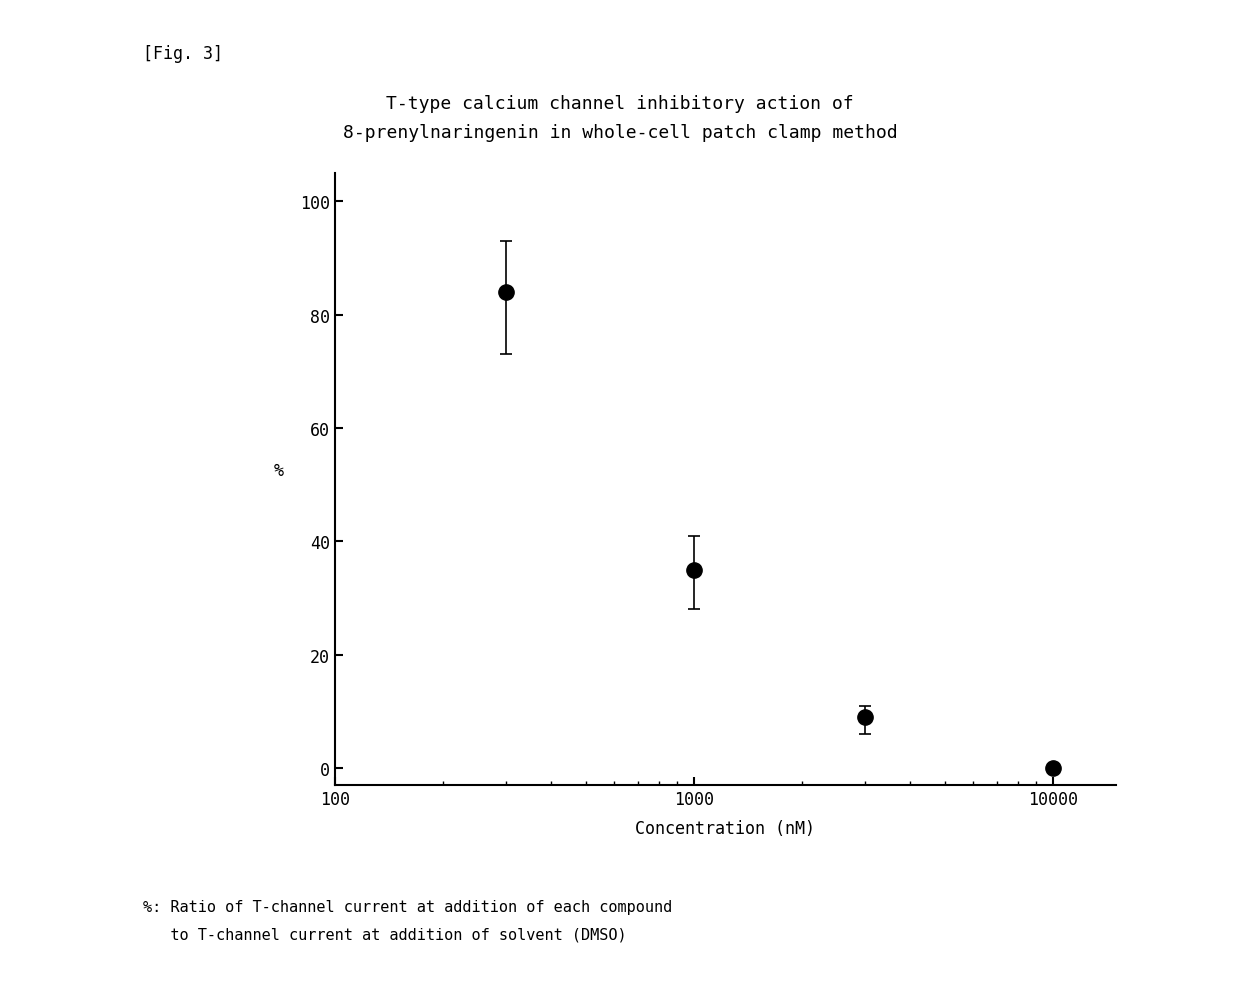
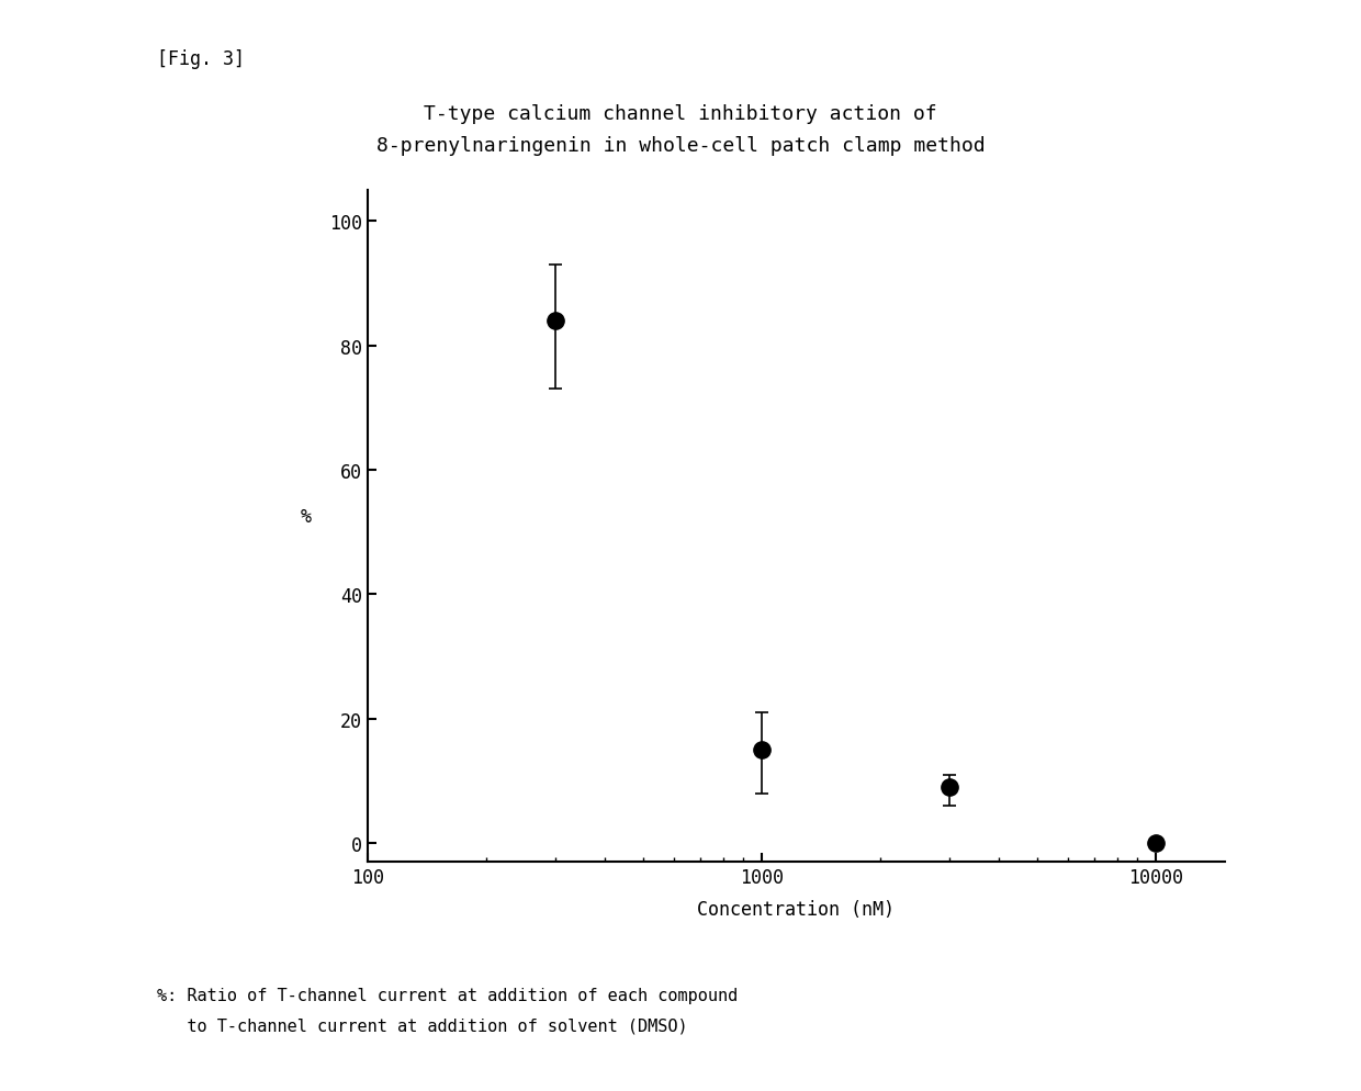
1000: 35 -> 15
